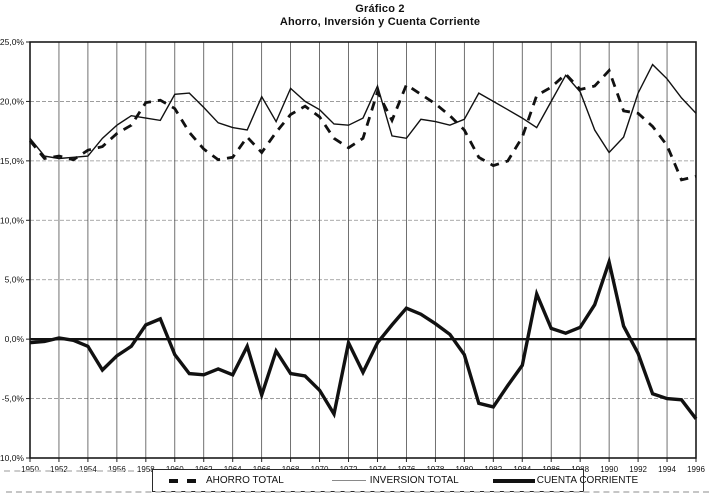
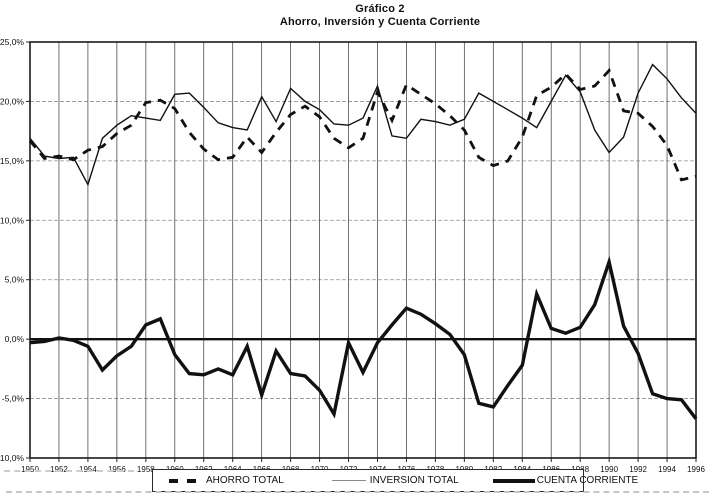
INVERSION TOTAL/1954: 15,4% -> 13,0%
